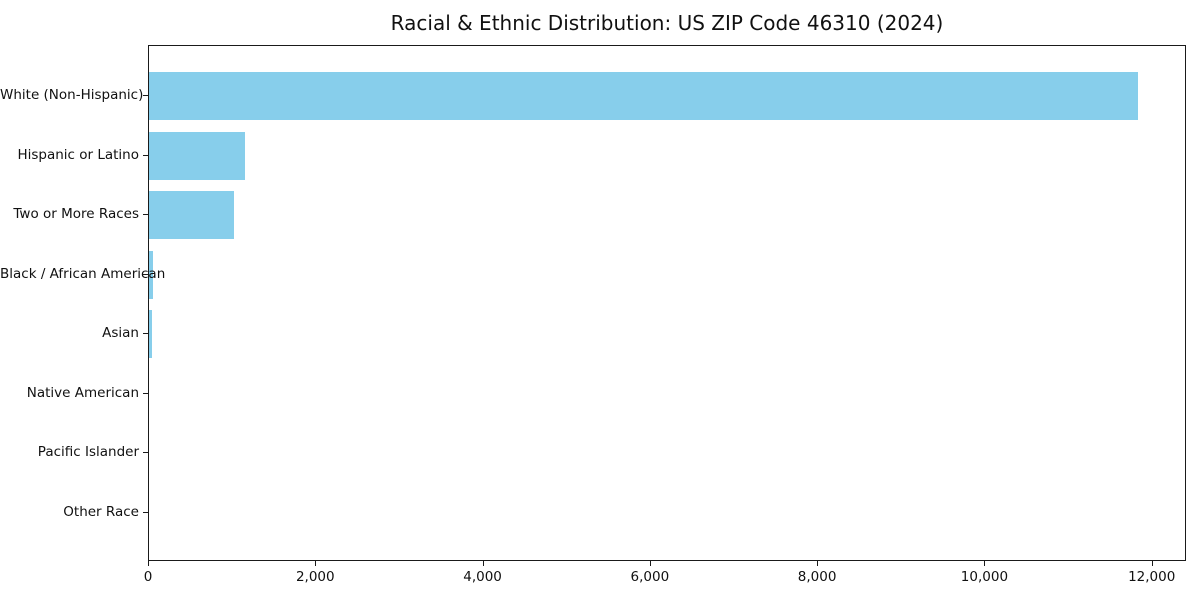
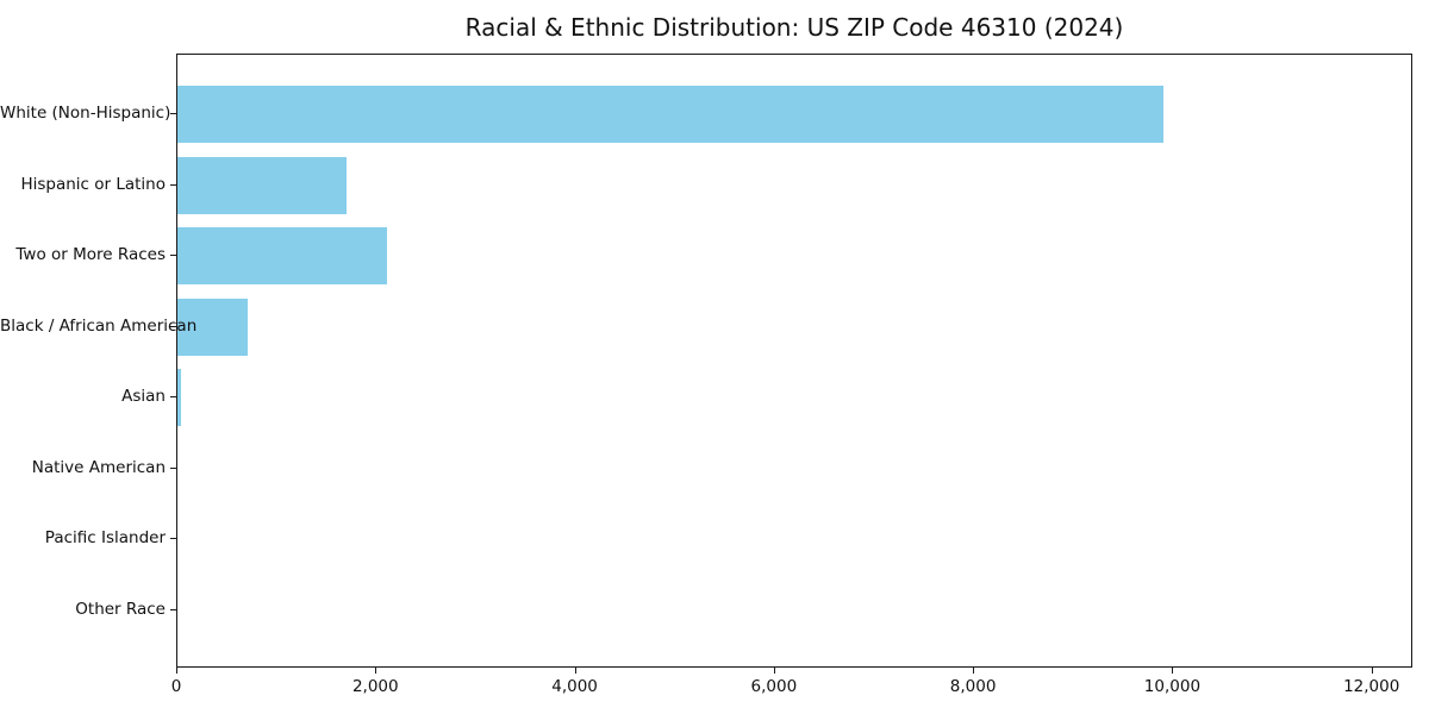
White (Non-Hispanic): 11800 -> 9900
Hispanic or Latino: 1200 -> 1700
Two or More Races: 1000 -> 2100
Black / African American: 100 -> 700
